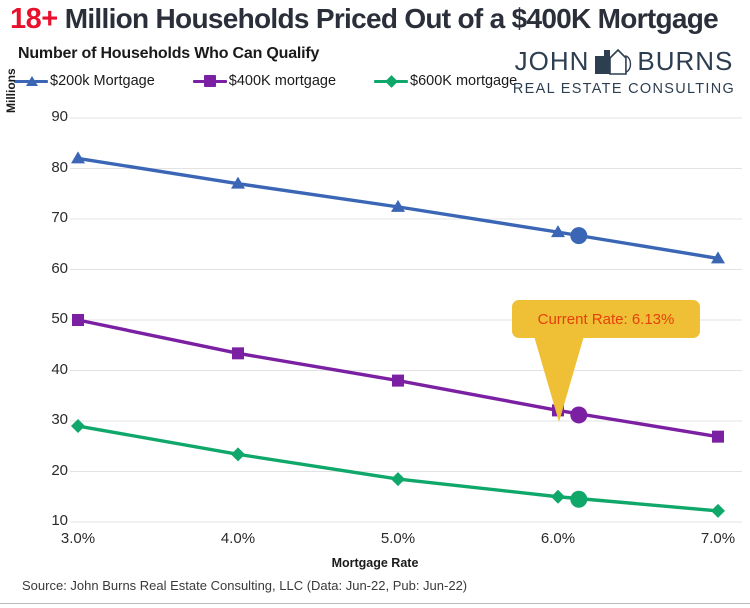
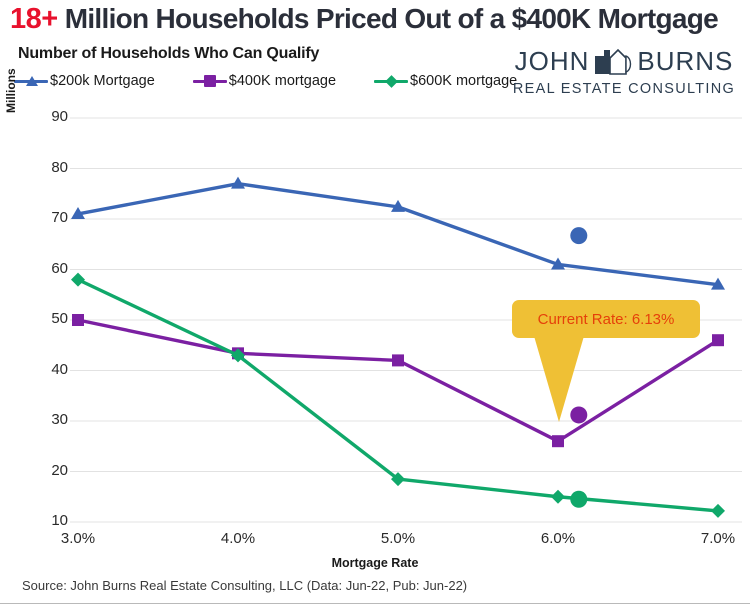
$200k Mortgage/3.0%: 82 -> 71
$600K mortgage/3.0%: 29 -> 58
$600K mortgage/4.0%: 23 -> 43
$400K mortgage/5.0%: 38 -> 42
$200k Mortgage/6.0%: 67 -> 61
$400K mortgage/6.0%: 32 -> 26
$200k Mortgage/7.0%: 62 -> 57
$400K mortgage/7.0%: 27 -> 46
